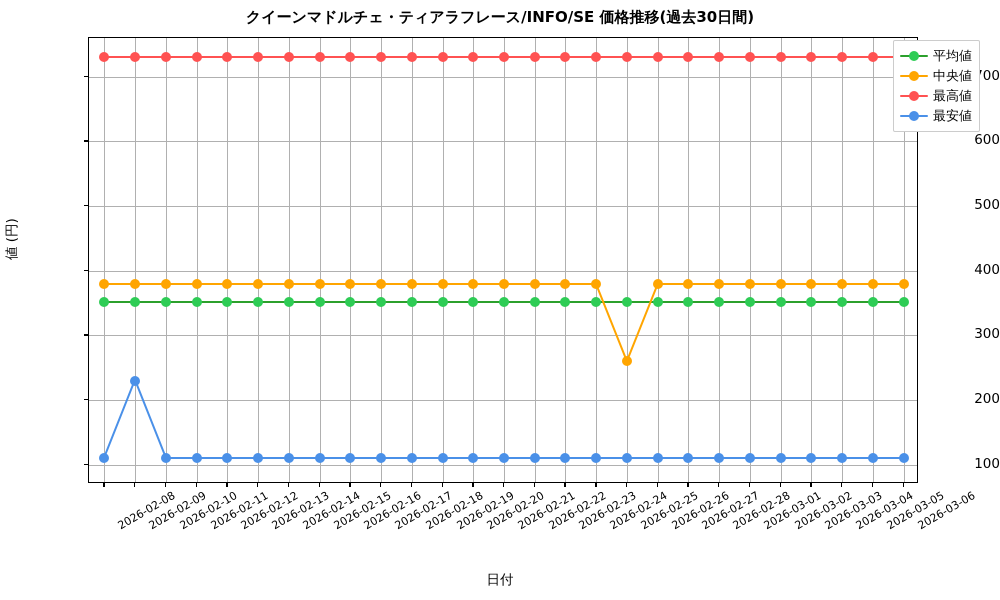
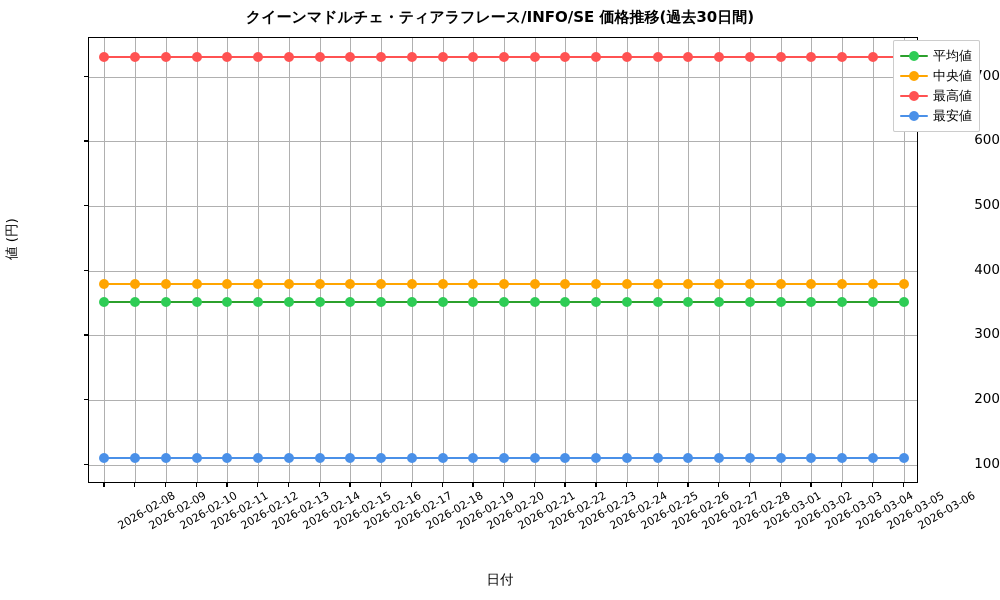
最安値/2026-02-09: 230 -> 110
中央値/2026-02-25: 260 -> 380
